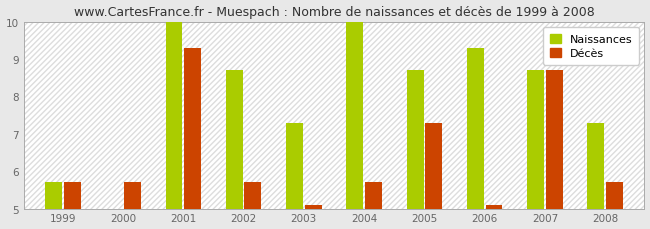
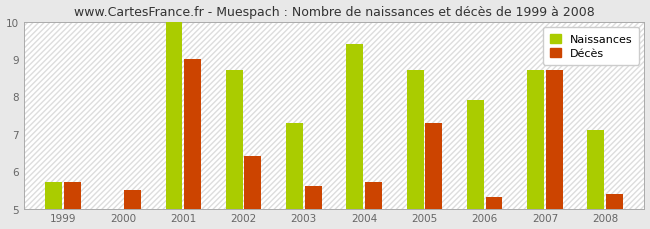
Décès/2000: 5.7 -> 5.5
Décès/2001: 9.3 -> 9.0
Décès/2002: 5.7 -> 6.4
Décès/2003: 5.1 -> 5.6
Naissances/2004: 10.0 -> 9.4
Naissances/2006: 9.3 -> 7.9
Décès/2006: 5.1 -> 5.3
Naissances/2008: 7.3 -> 7.1
Décès/2008: 5.7 -> 5.4
